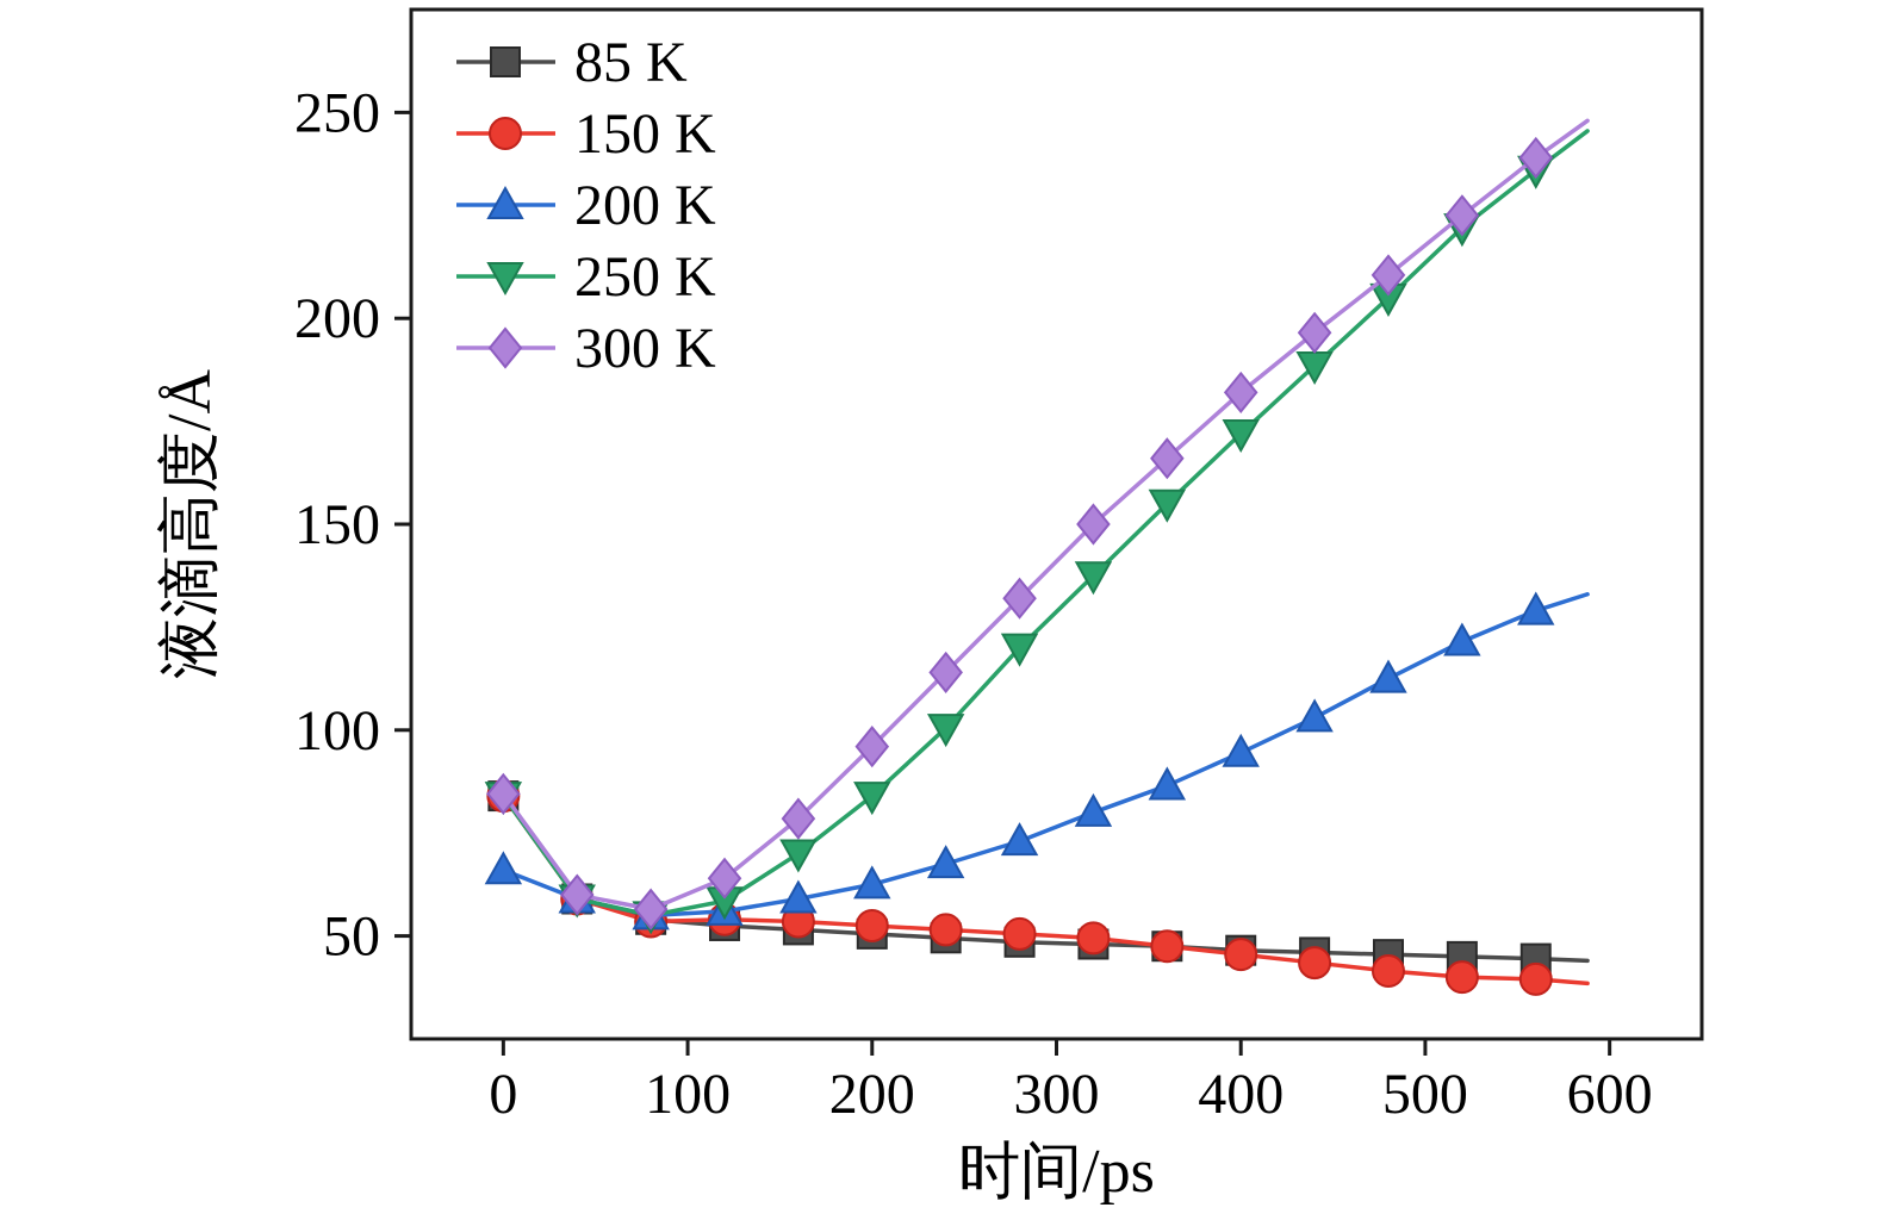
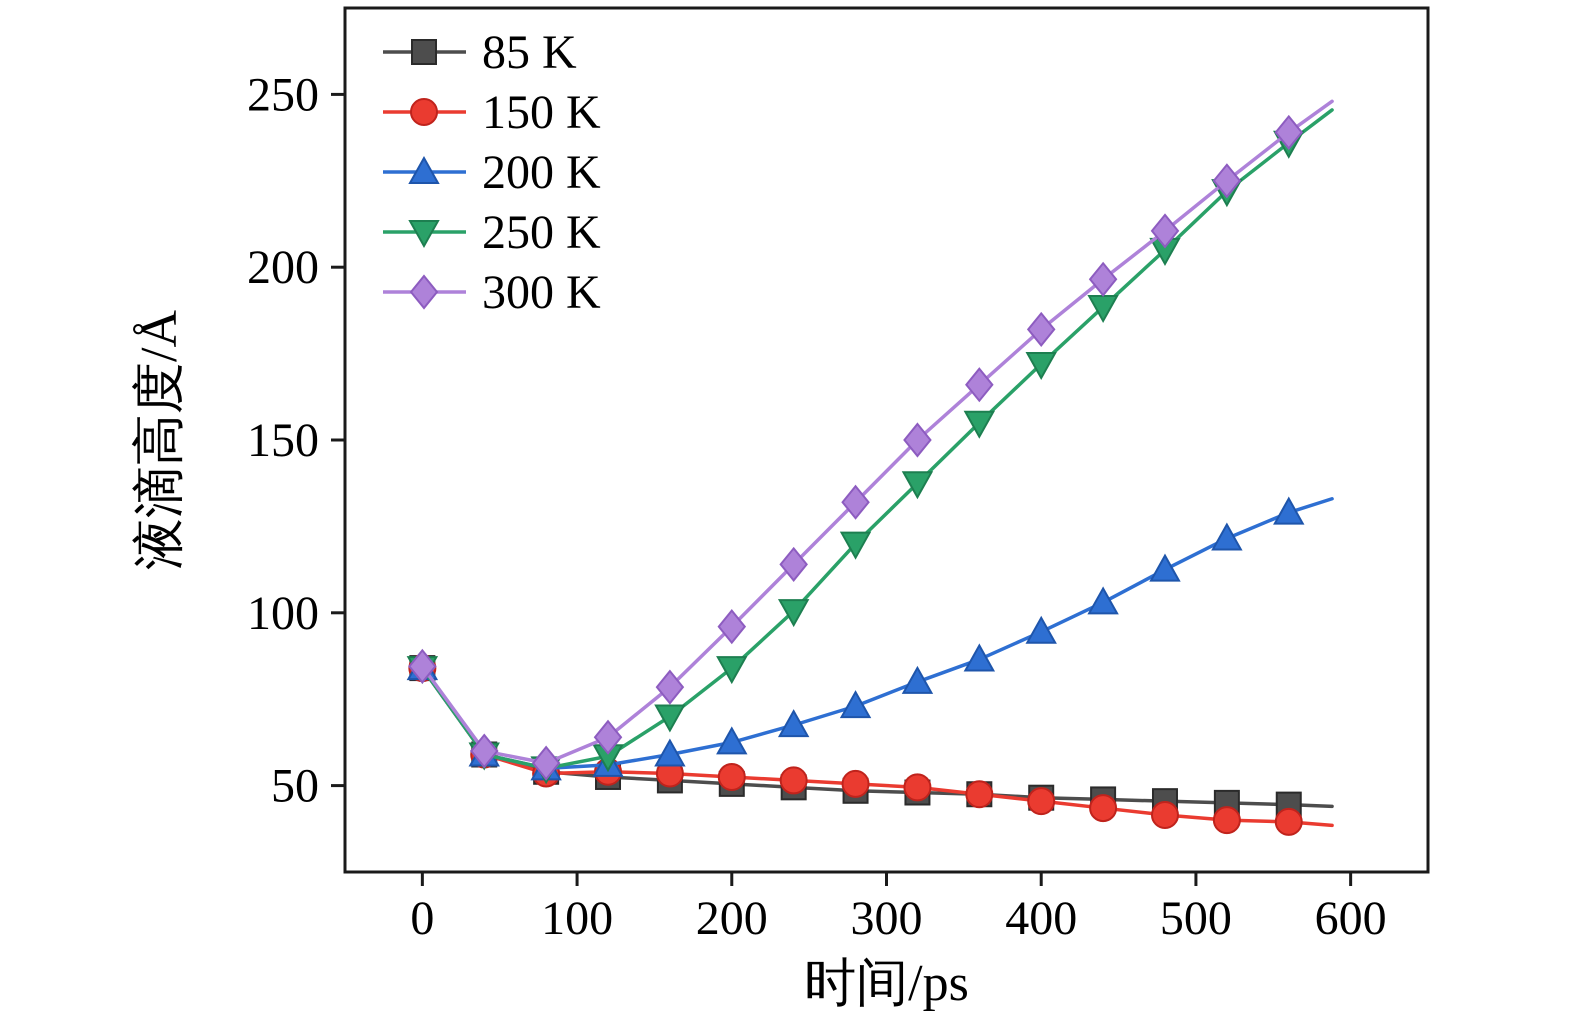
200 K/0: 66 -> 84
